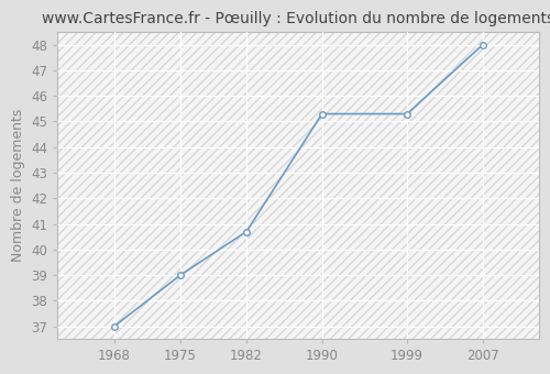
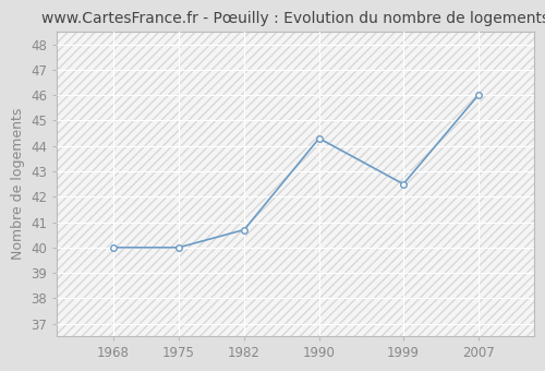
1968: 37.0 -> 40.0
1975: 39.0 -> 40.0
1990: 45.3 -> 44.3
1999: 45.3 -> 42.5
2007: 48.0 -> 46.0
